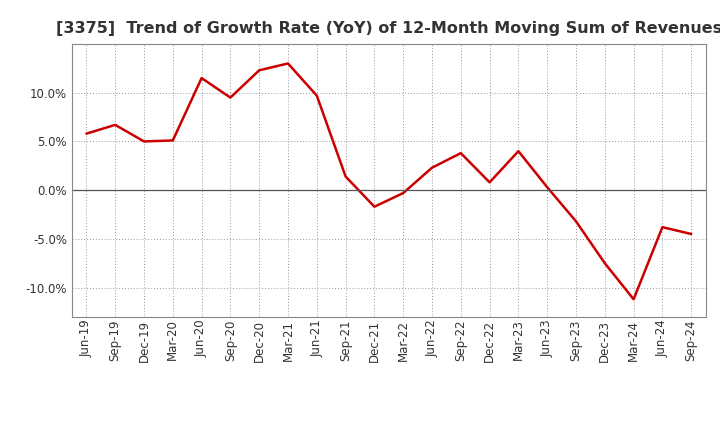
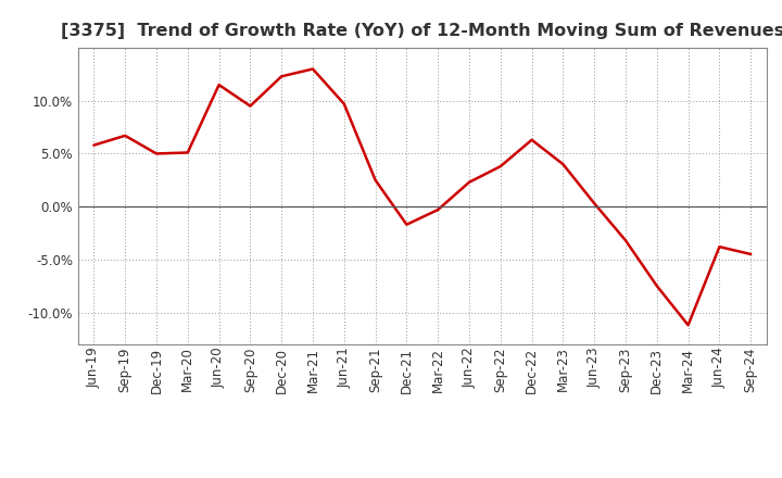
Sep-21: 1.4% -> 2.5%
Dec-22: 0.8% -> 6.3%
